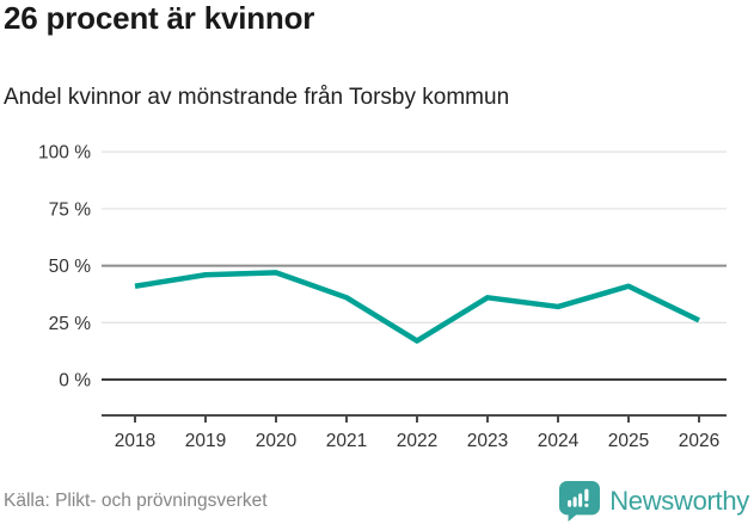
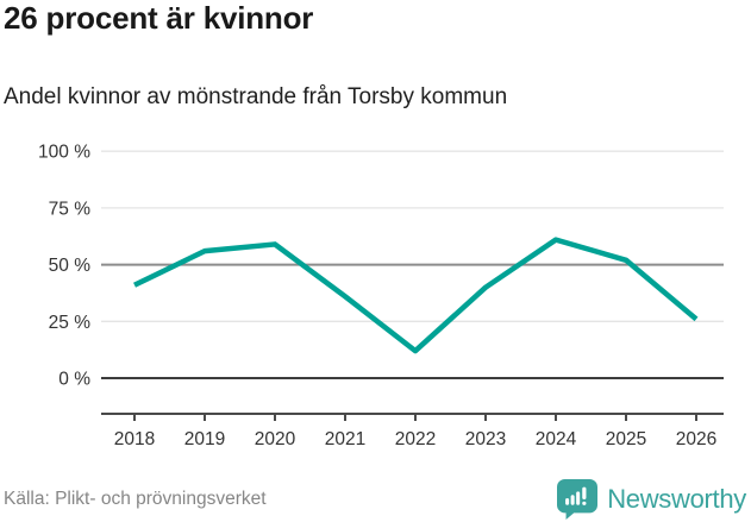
2019: 46% -> 56%
2020: 47% -> 59%
2022: 17% -> 12%
2023: 36% -> 40%
2024: 32% -> 61%
2025: 41% -> 52%
